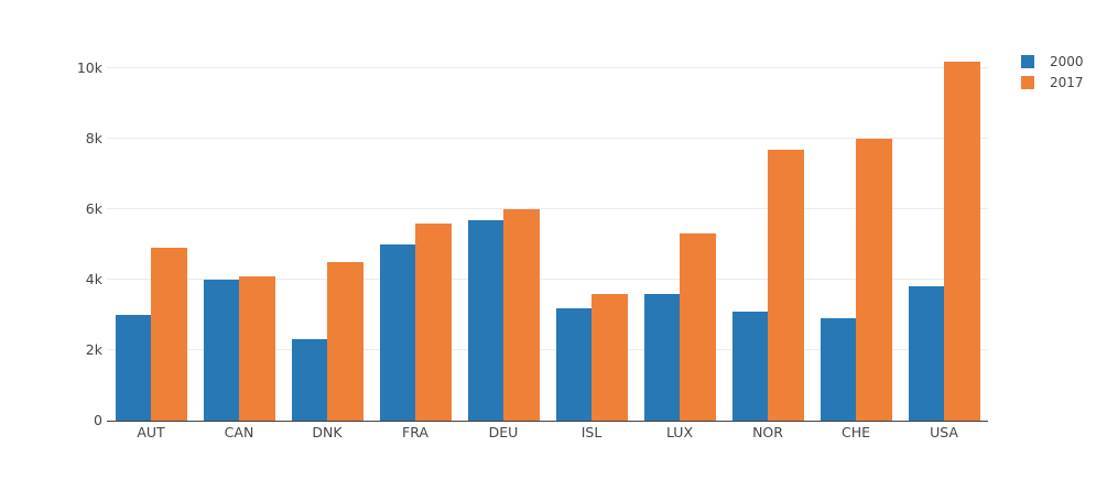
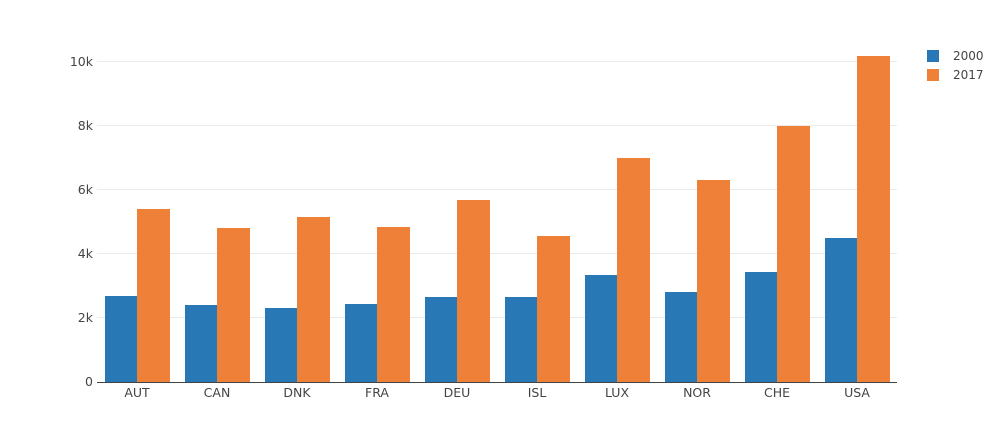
2000/AUT: 3.0k -> 2.7k
2017/AUT: 4.9k -> 5.4k
2000/CAN: 4.0k -> 2.4k
2017/CAN: 4.1k -> 4.8k
2017/DNK: 4.5k -> 5.2k
2000/FRA: 5.0k -> 2.4k
2017/FRA: 5.6k -> 4.8k
2000/DEU: 5.7k -> 2.6k
2017/DEU: 6.0k -> 5.7k
2000/ISL: 3.2k -> 2.6k
2017/ISL: 3.6k -> 4.6k
2000/LUX: 3.6k -> 3.4k
2017/LUX: 5.3k -> 7.0k
2000/NOR: 3.1k -> 2.8k
2017/NOR: 7.7k -> 6.3k
2000/CHE: 2.9k -> 3.4k
2000/USA: 3.8k -> 4.5k
